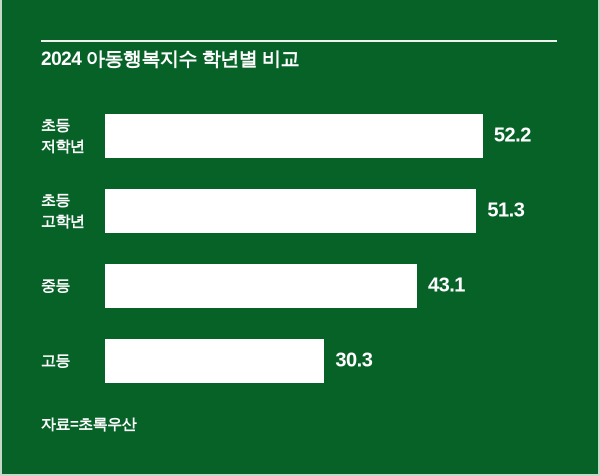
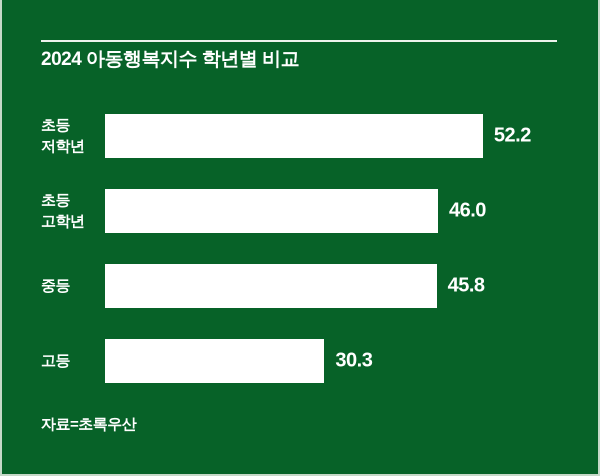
초등 고학년: 51.3 -> 46.0
중등: 43.1 -> 45.8
